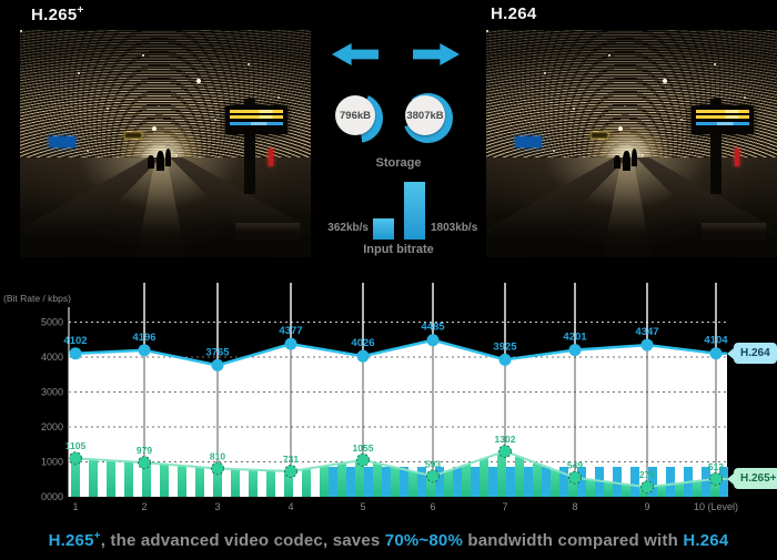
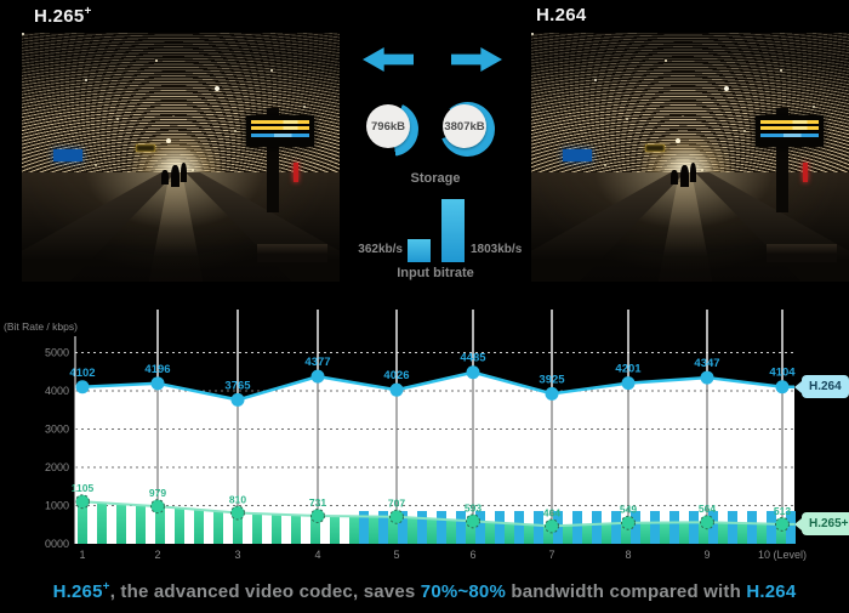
H.265+/5: 1055 -> 707
H.265+/7: 1302 -> 464
H.265+/9: 279 -> 564
